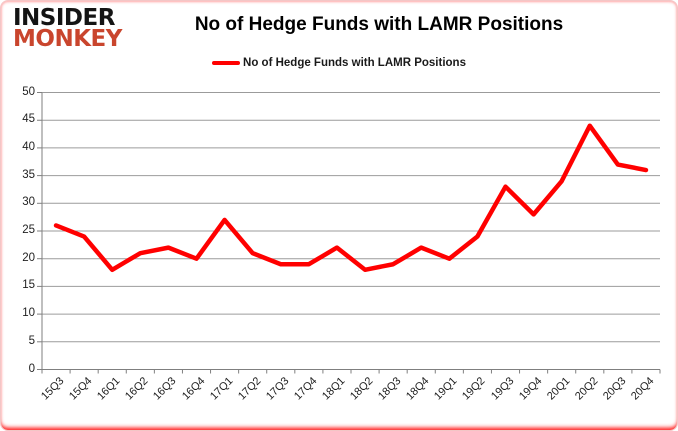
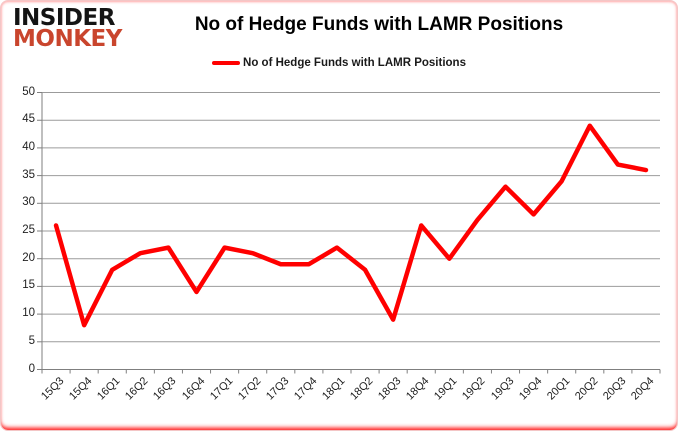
15Q4: 24 -> 8
16Q4: 20 -> 14
17Q1: 27 -> 22
18Q3: 19 -> 9
18Q4: 22 -> 26
19Q2: 24 -> 27
